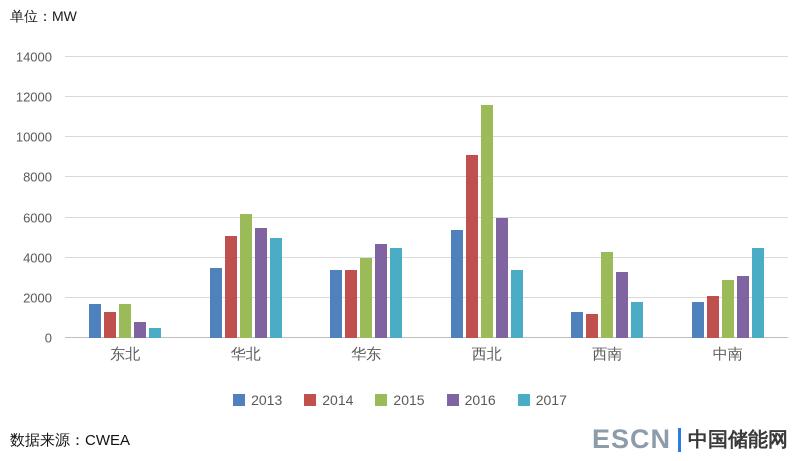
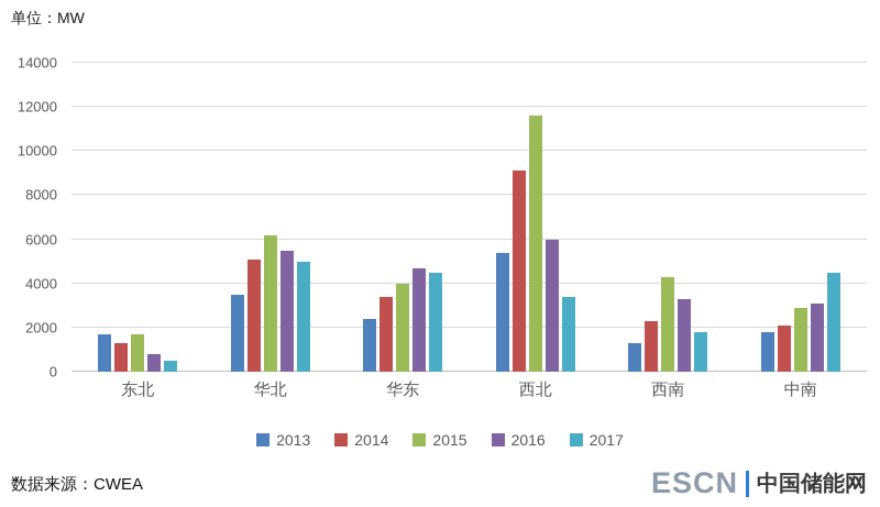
2013/华东: 3400 -> 2400
2014/西南: 1200 -> 2300
